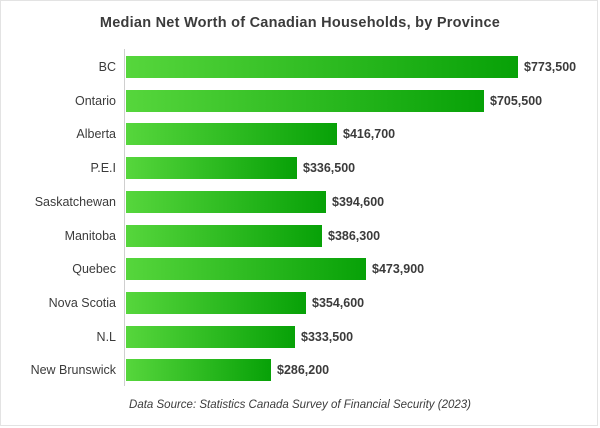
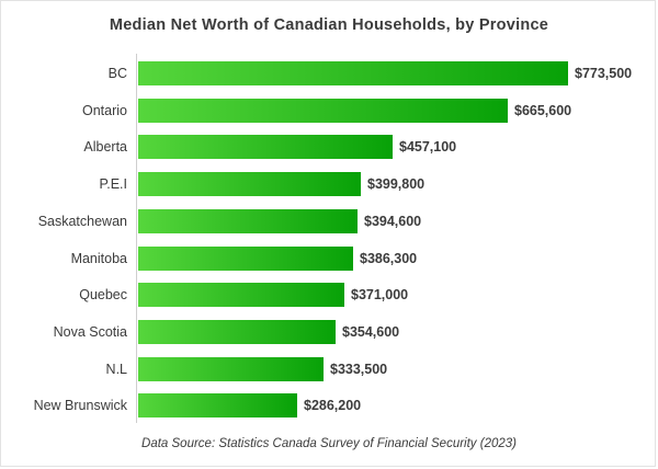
Ontario: $705,500 -> $665,600
Alberta: $416,700 -> $457,100
P.E.I: $336,500 -> $399,800
Quebec: $473,900 -> $371,000
